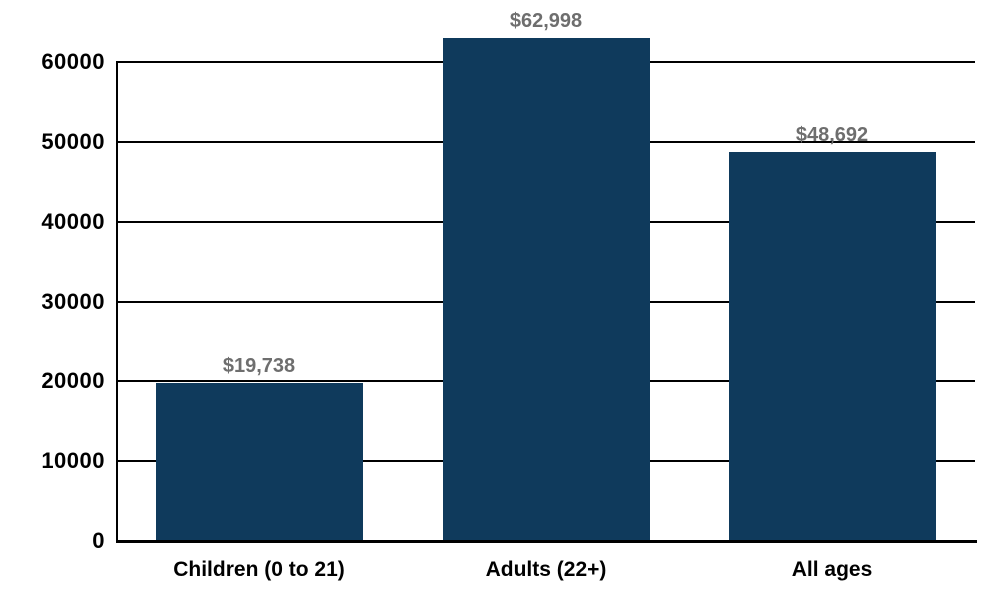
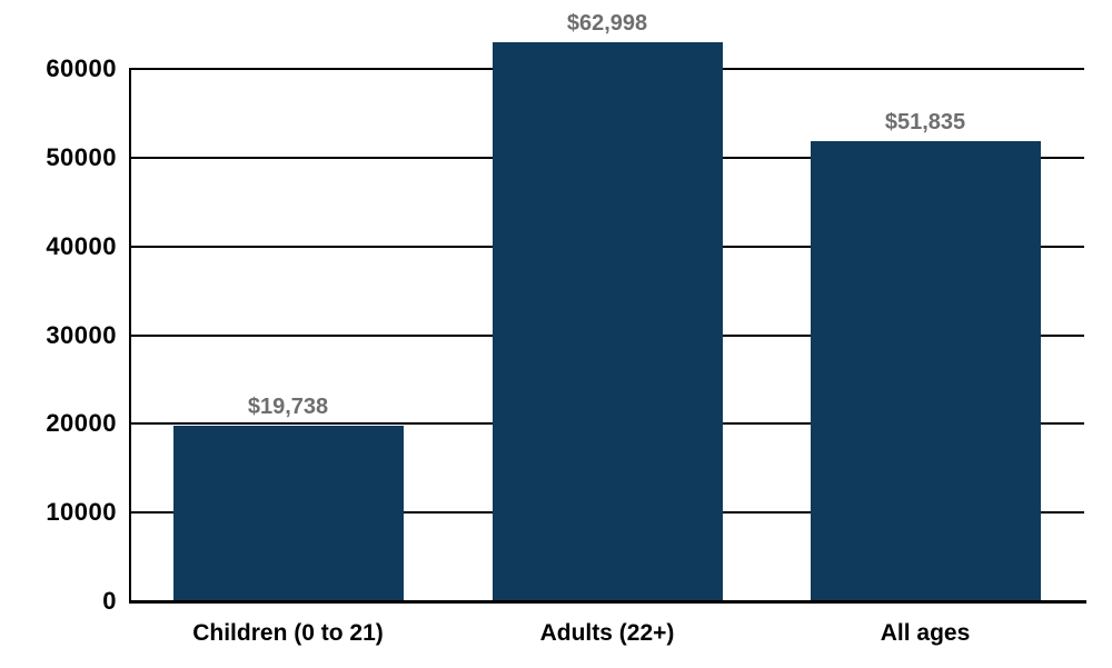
All ages: $48,692 -> $51,835
